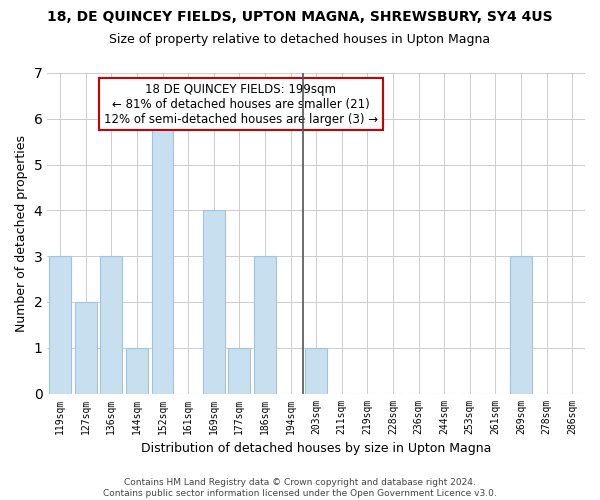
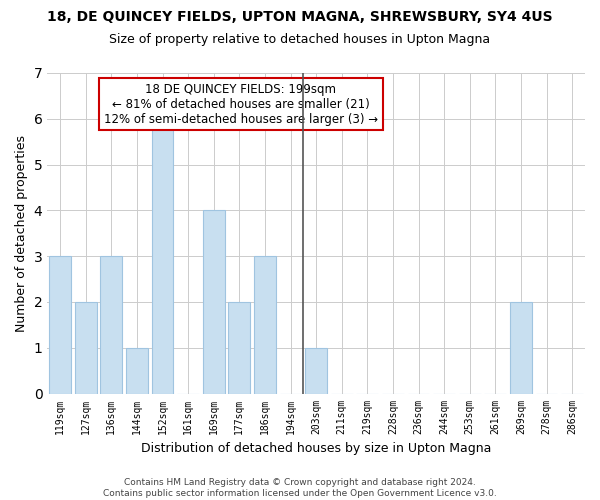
177sqm: 1 -> 2
269sqm: 3 -> 2
